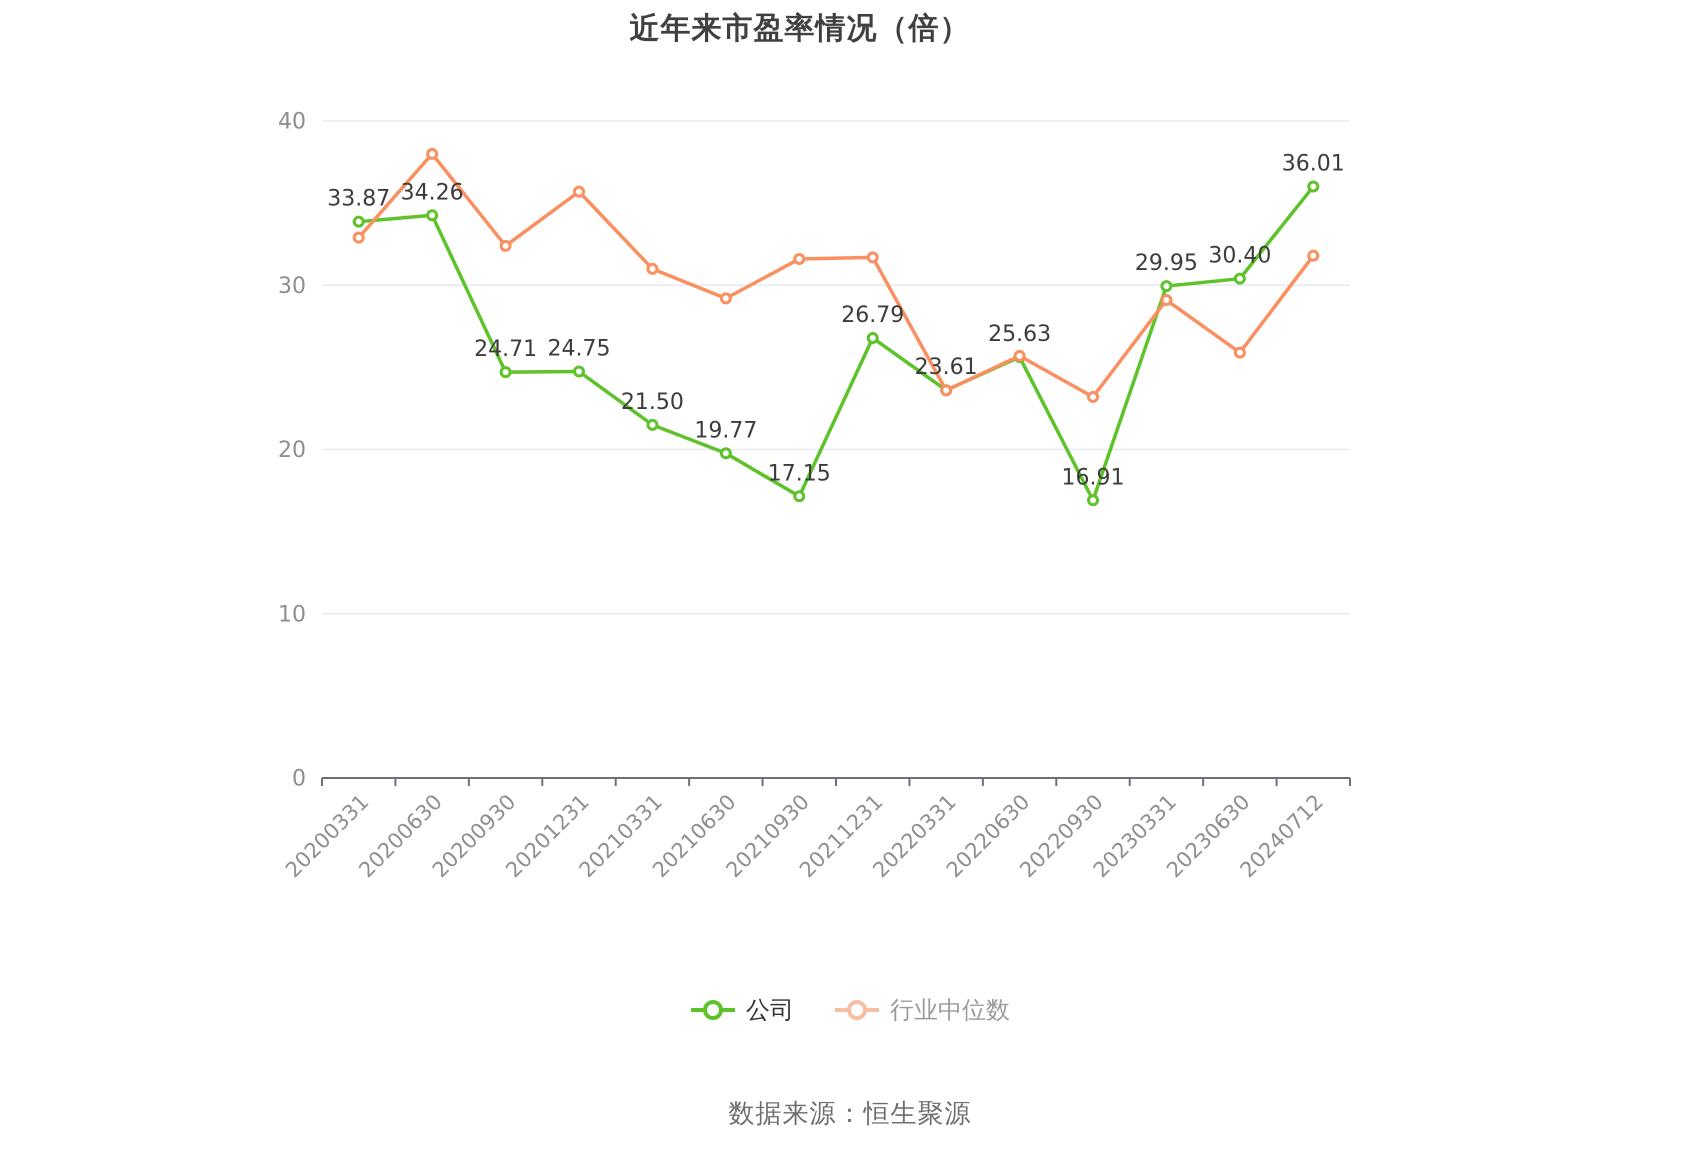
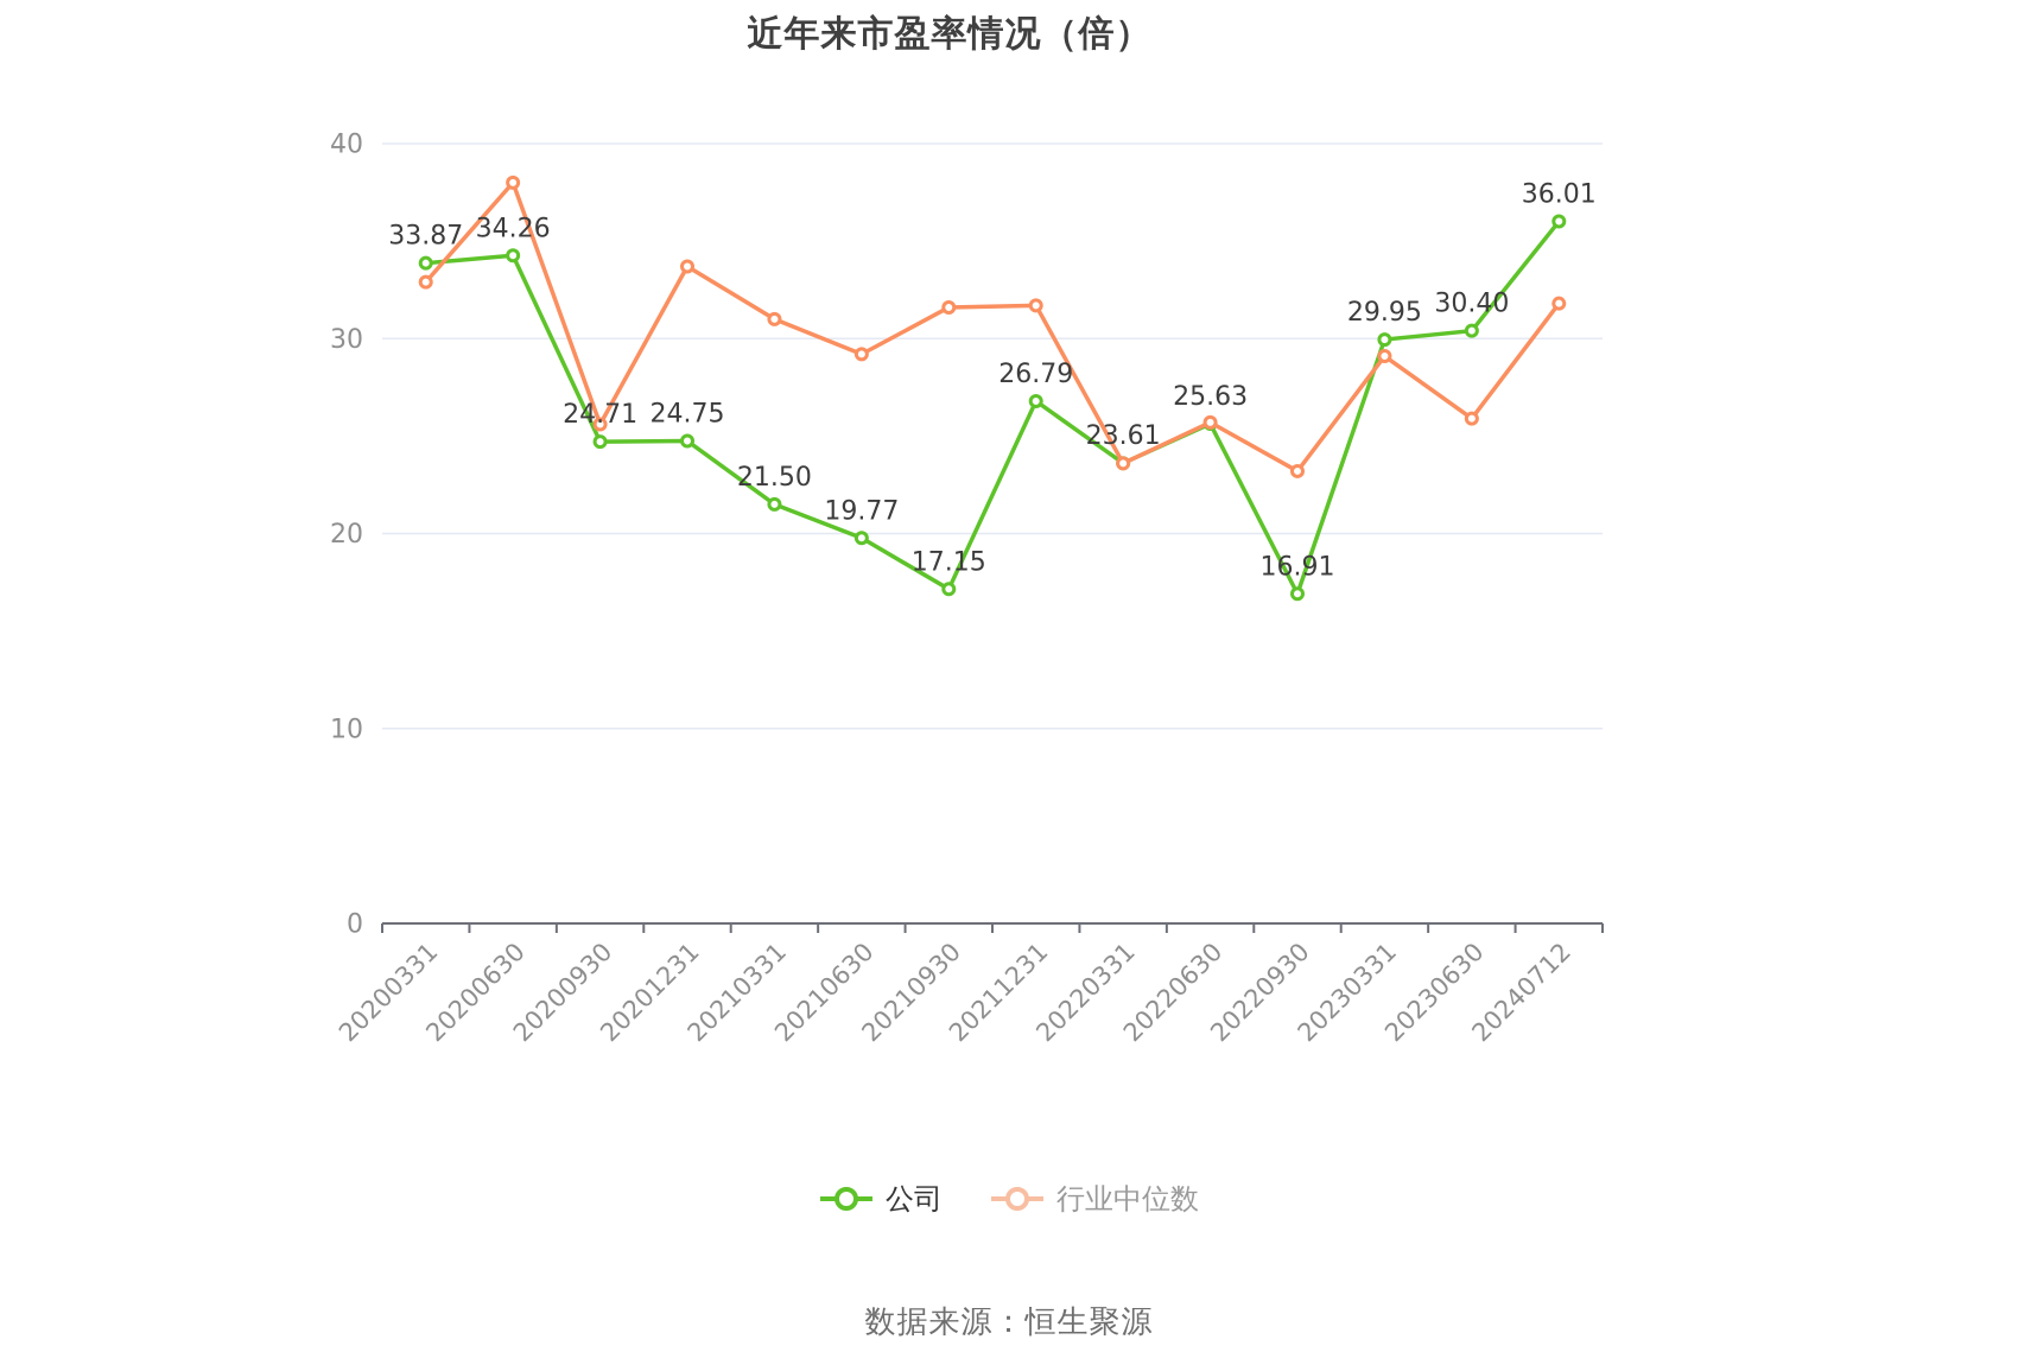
行业中位数/20200930: 32.4 -> 25.6
行业中位数/20201231: 35.7 -> 33.7
